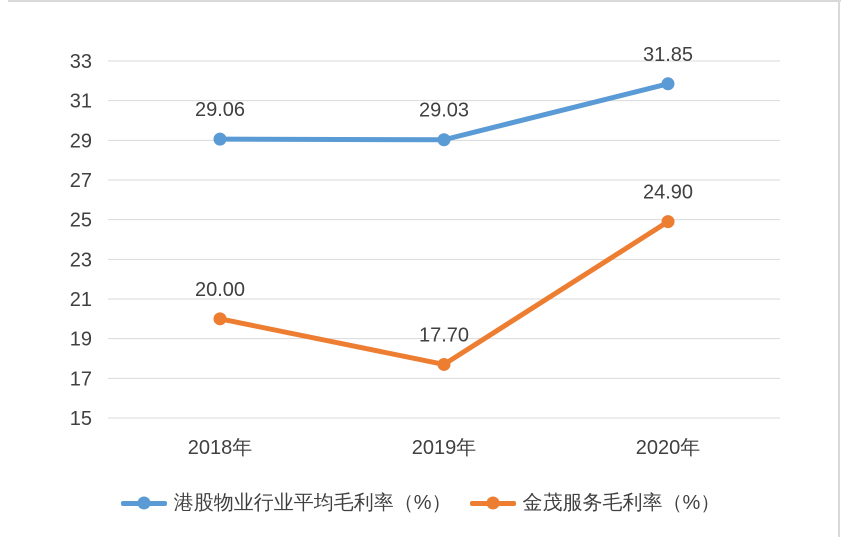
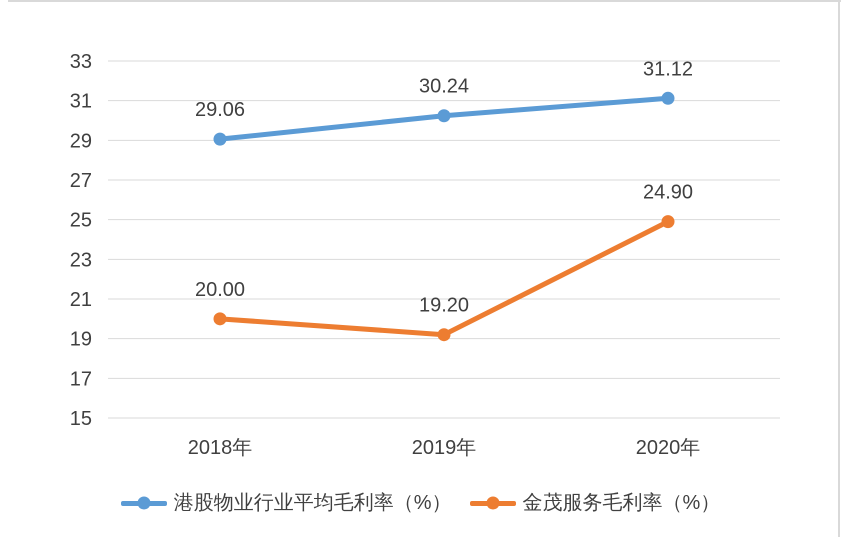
港股物业行业平均毛利率（%）/2019年: 29.03 -> 30.24
金茂服务毛利率（%）/2019年: 17.70 -> 19.20
港股物业行业平均毛利率（%）/2020年: 31.85 -> 31.12
